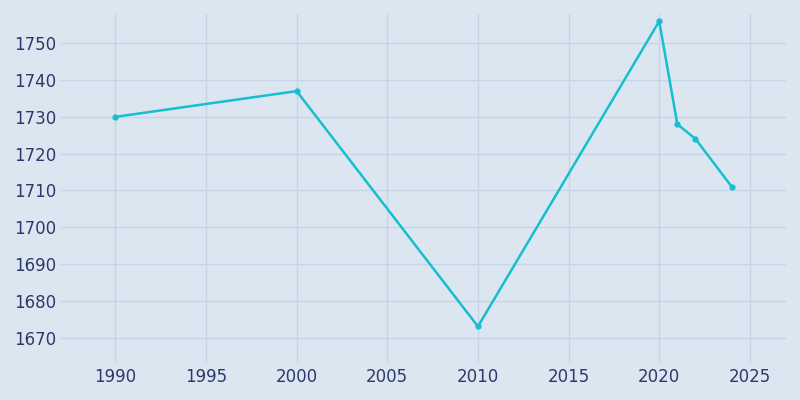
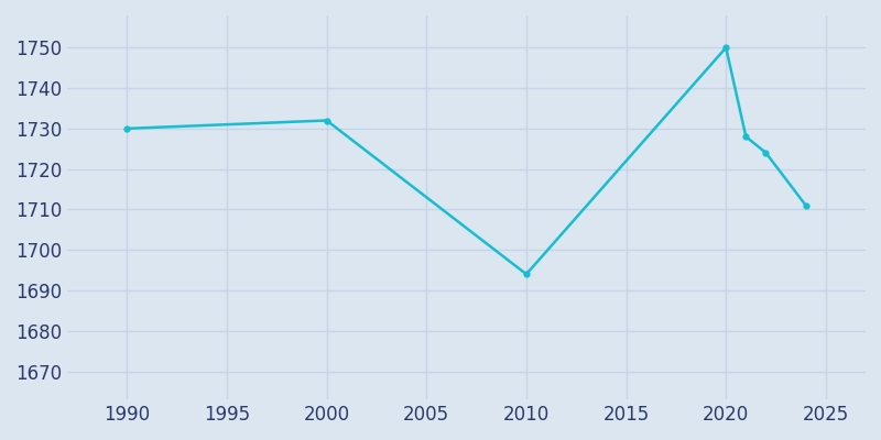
2000: 1737 -> 1732
2010: 1673 -> 1694
2020: 1756 -> 1750
